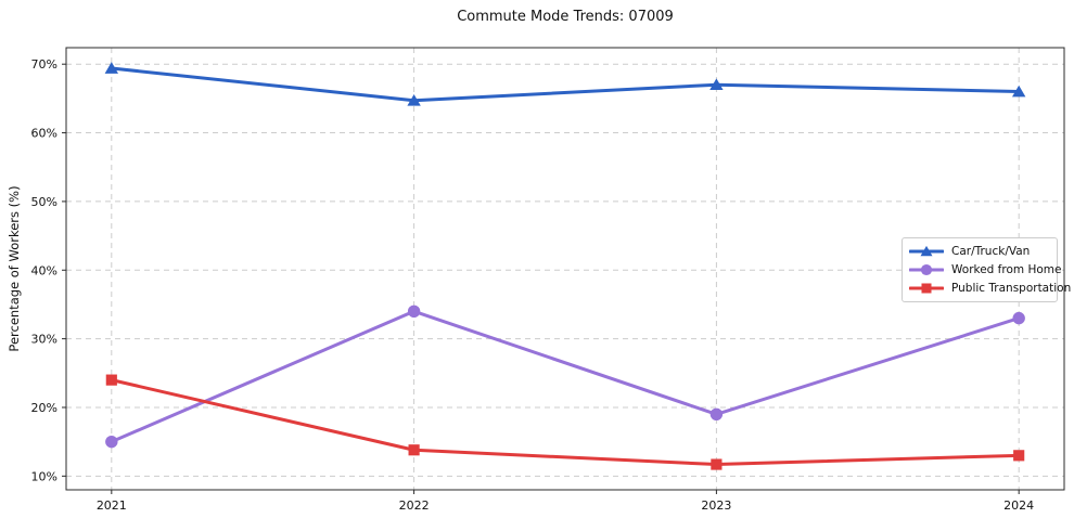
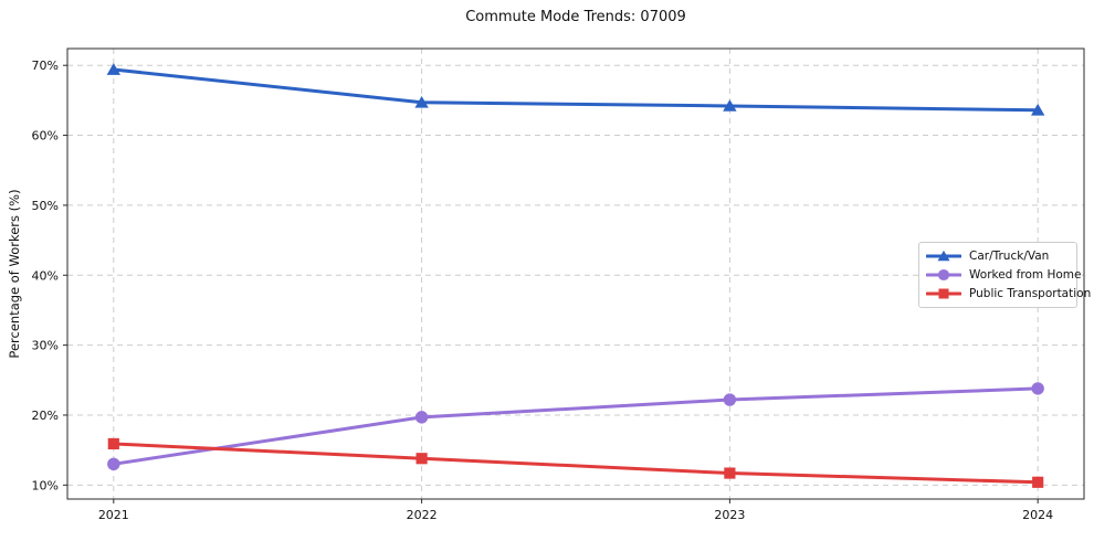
Worked from Home/2021: 15% -> 13%
Public Transportation/2021: 24% -> 16%
Worked from Home/2022: 34% -> 20%
Car/Truck/Van/2023: 67% -> 64%
Worked from Home/2023: 19% -> 22%
Car/Truck/Van/2024: 66% -> 64%
Worked from Home/2024: 33% -> 24%
Public Transportation/2024: 13% -> 10%
